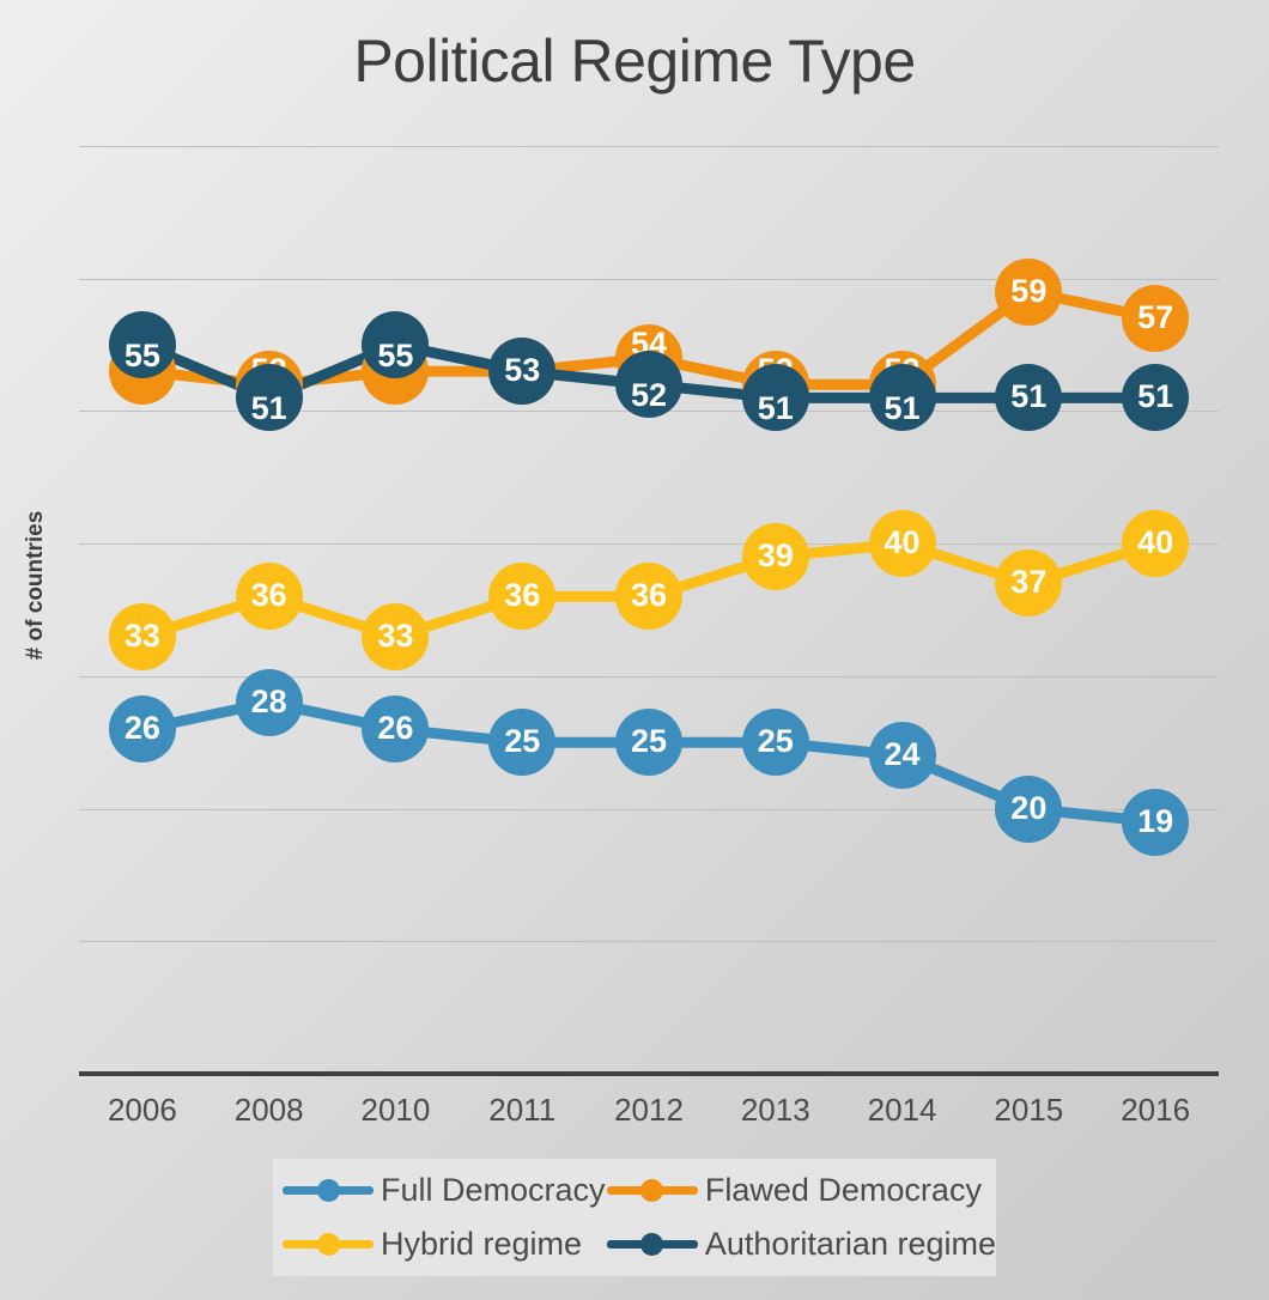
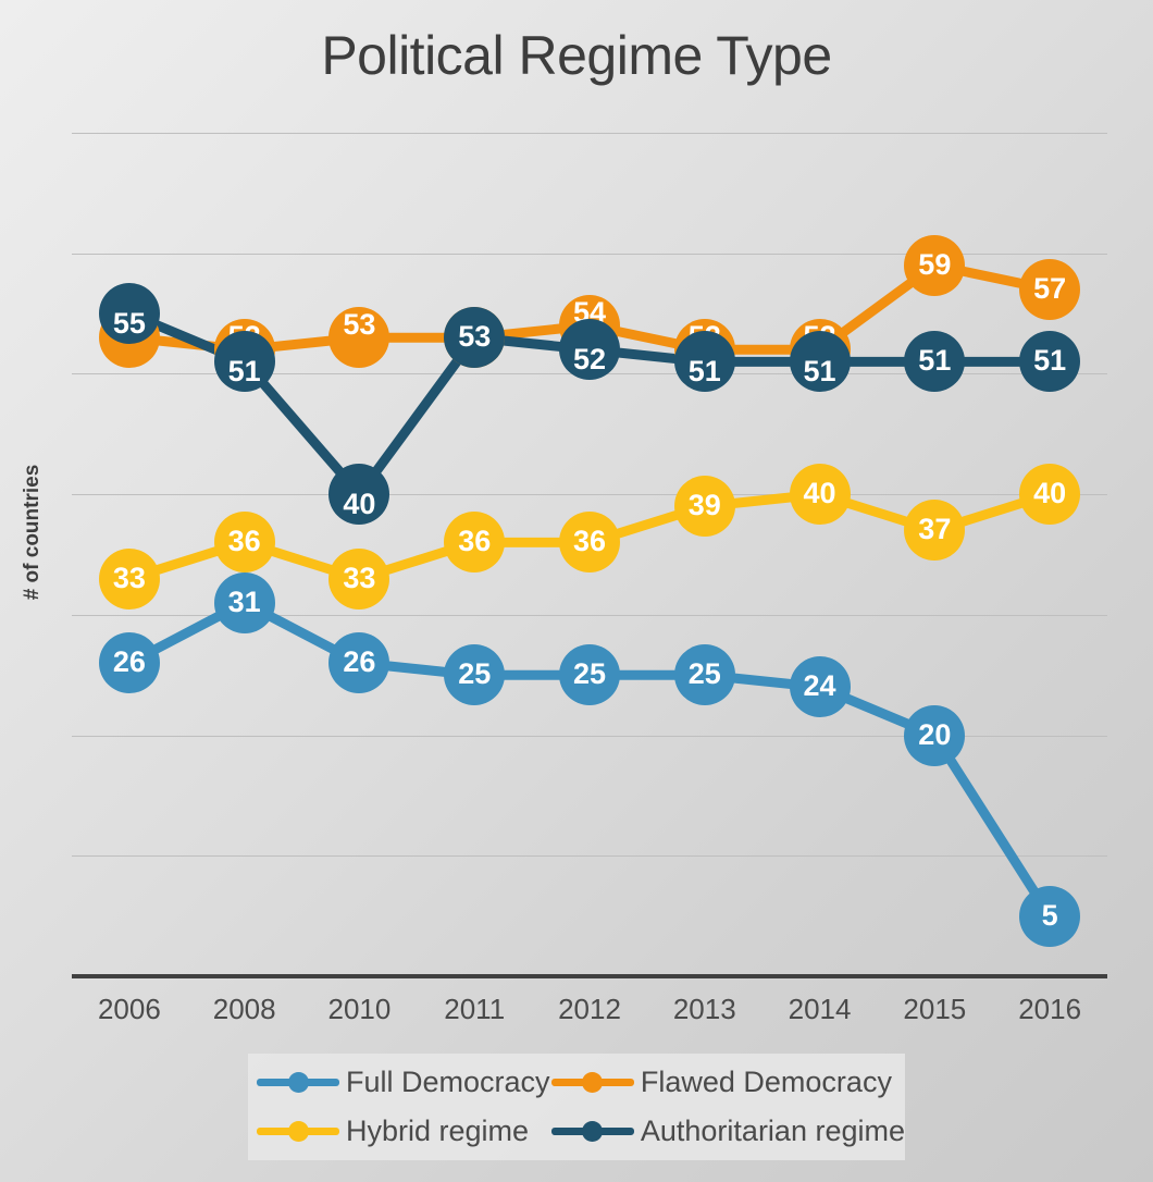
Full Democracy/2008: 28 -> 31
Authoritarian regime/2010: 55 -> 40
Full Democracy/2016: 19 -> 5
